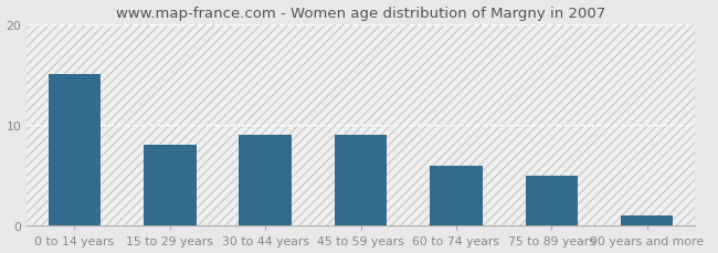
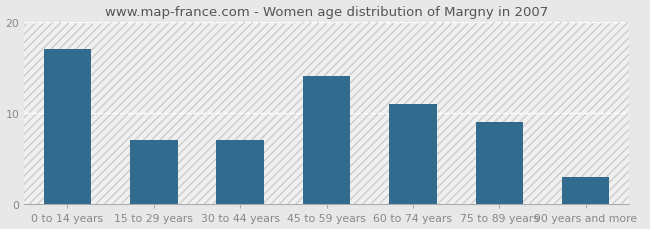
0 to 14 years: 15 -> 17
15 to 29 years: 8 -> 7
30 to 44 years: 9 -> 7
45 to 59 years: 9 -> 14
60 to 74 years: 6 -> 11
75 to 89 years: 5 -> 9
90 years and more: 1 -> 3
